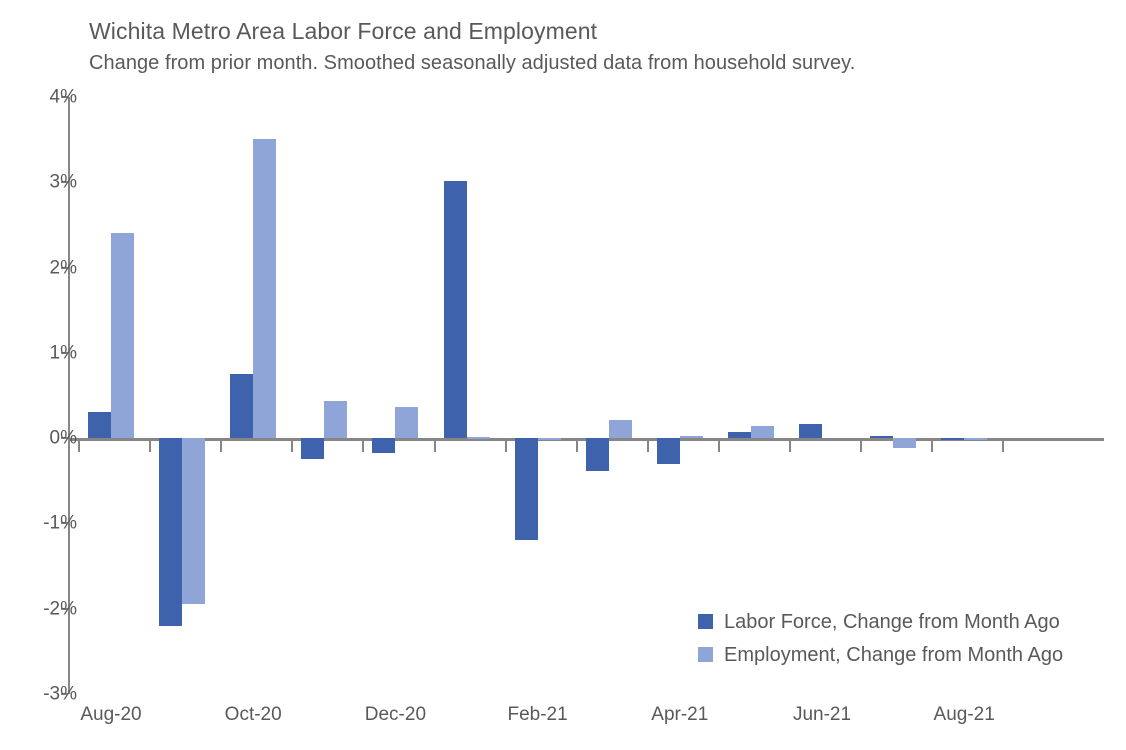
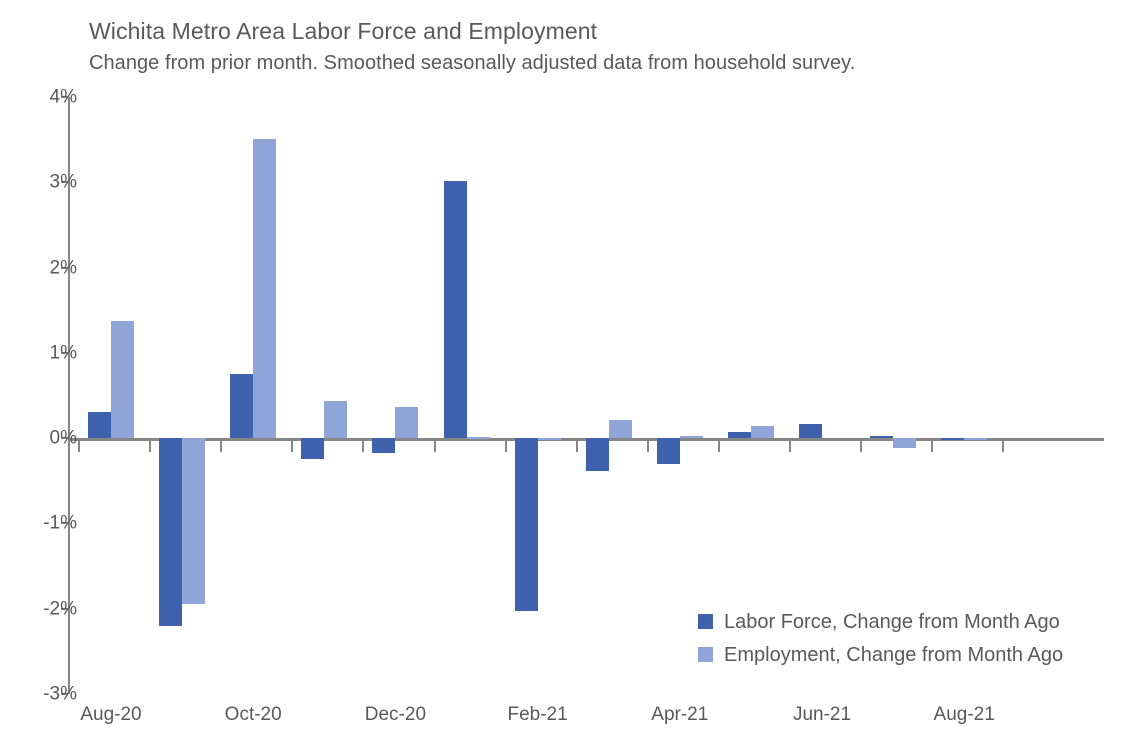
Employment, Change from Month Ago/Aug-20: 2.4% -> 1.4%
Labor Force, Change from Month Ago/Feb-21: -1.2% -> -2.0%
